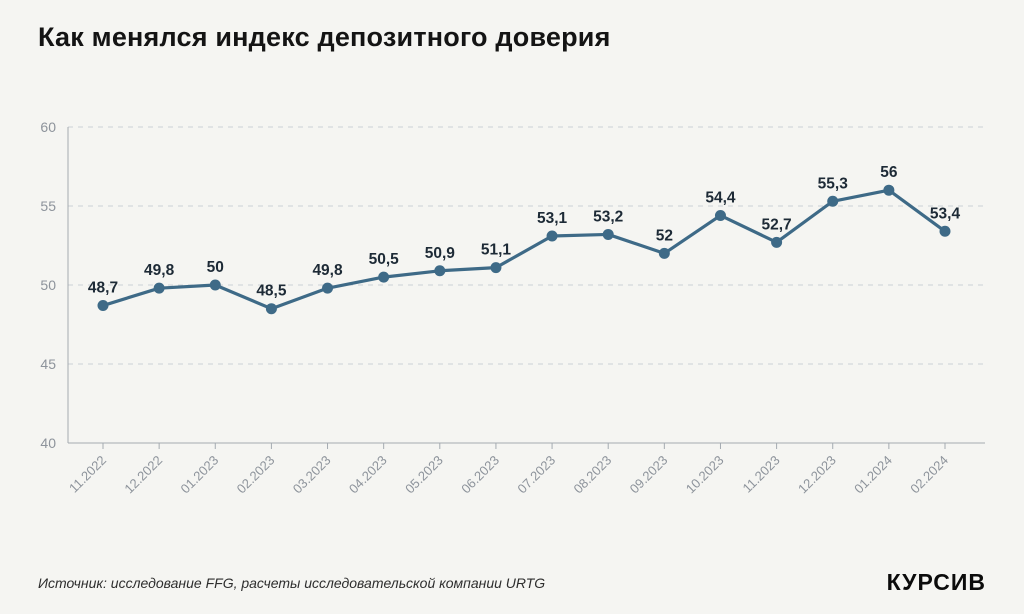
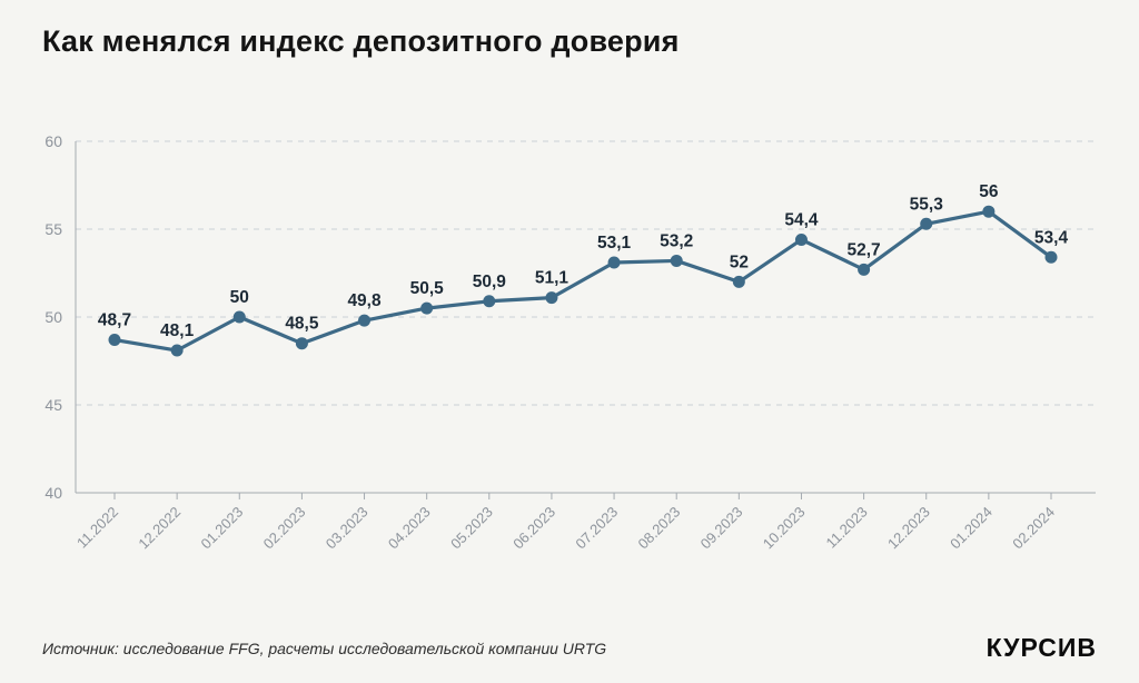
12.2022: 49,8 -> 48,1
